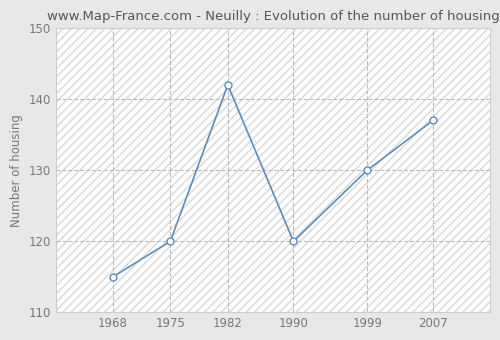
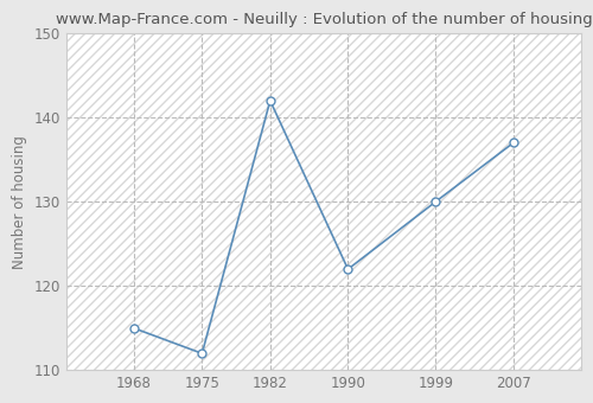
1975: 120 -> 112
1990: 120 -> 122
